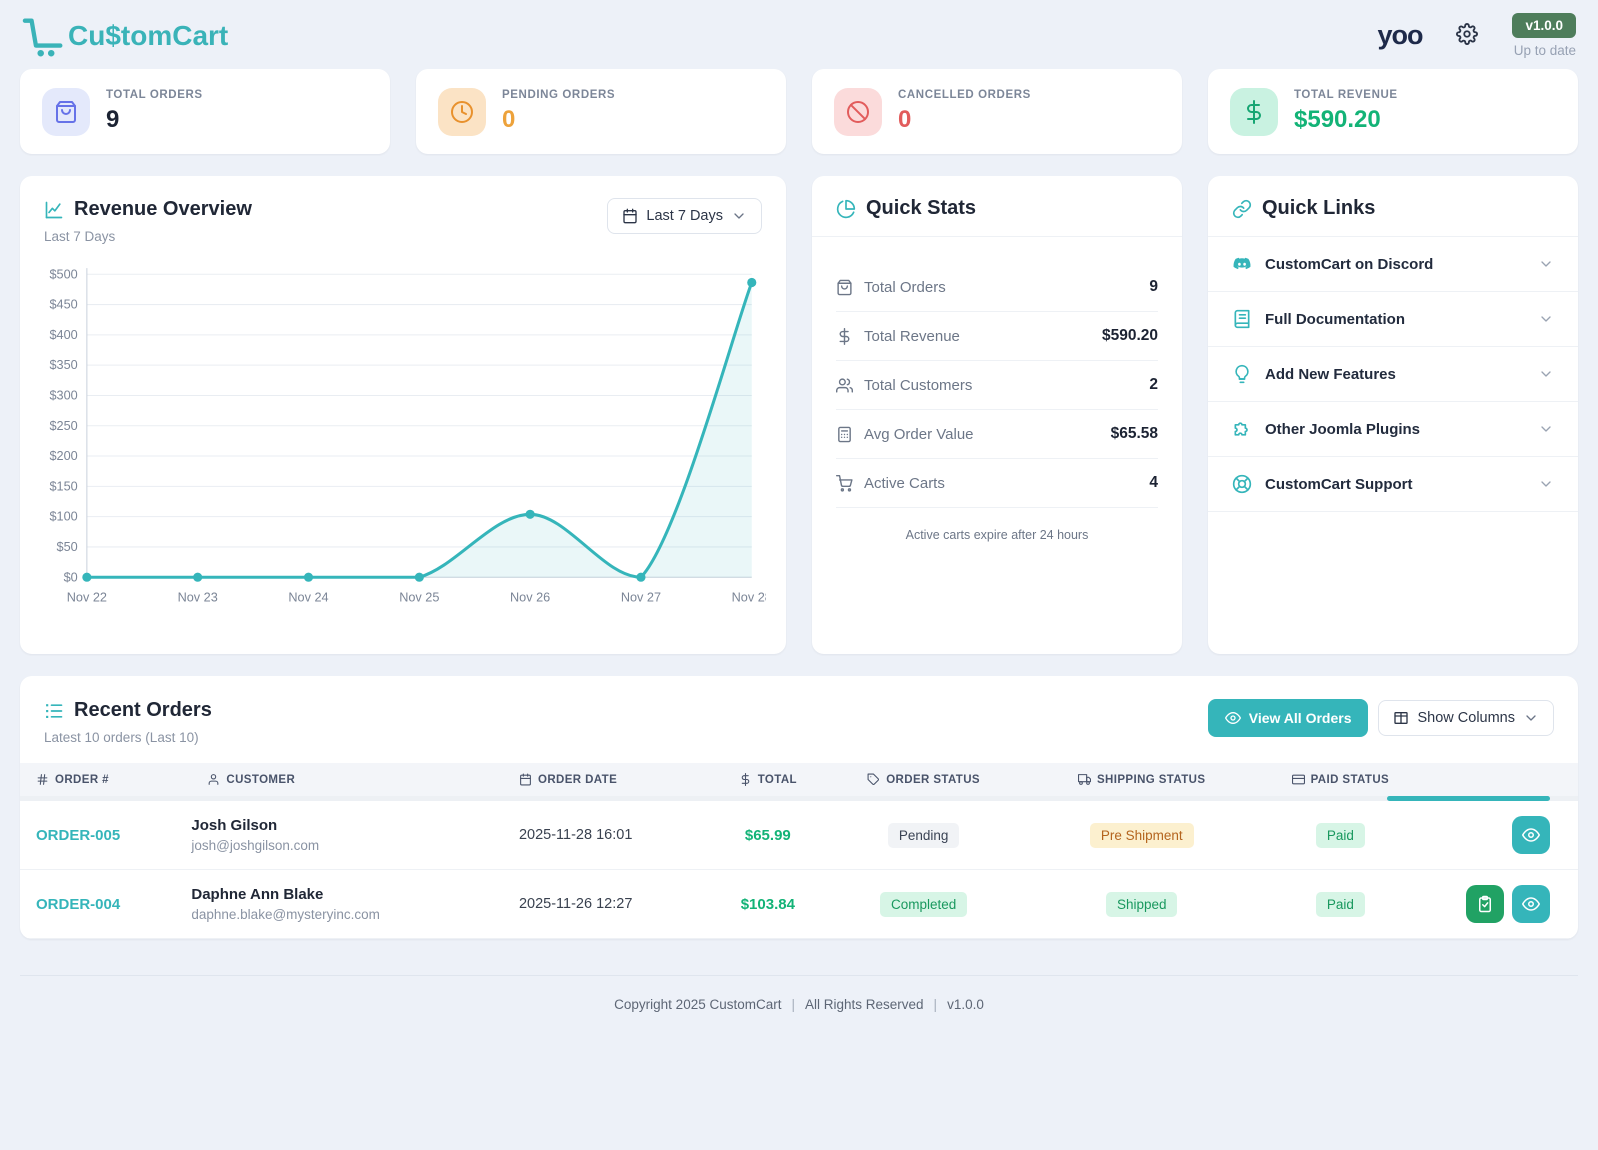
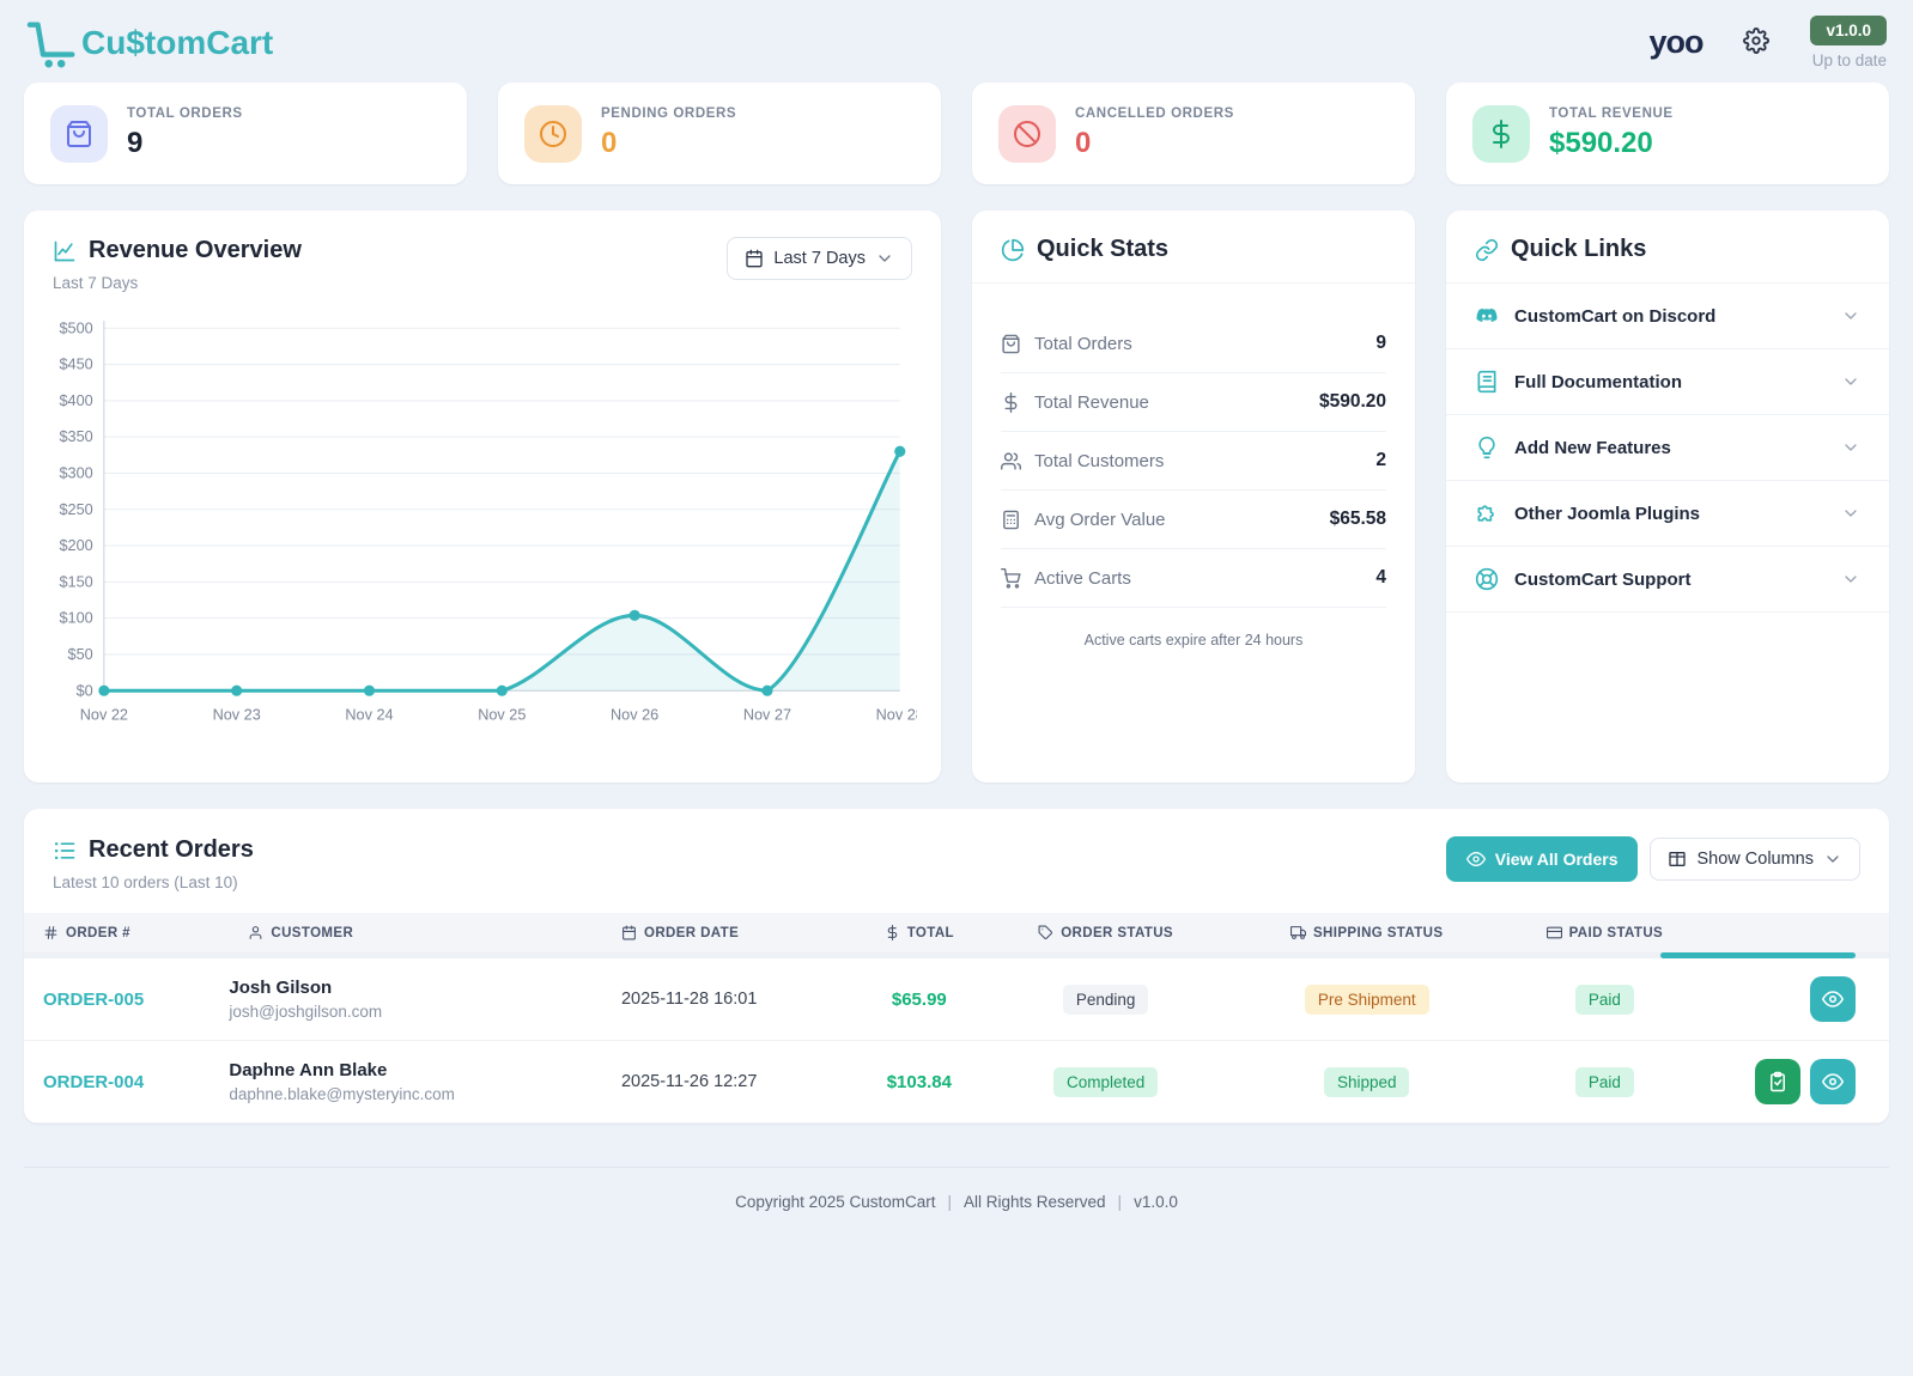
Nov 28: $490 -> $330
